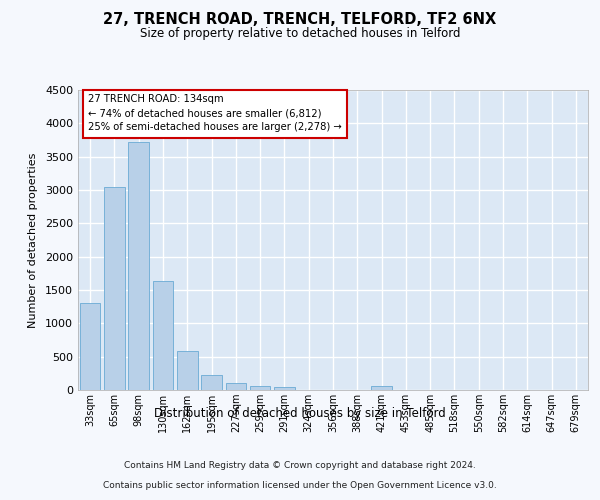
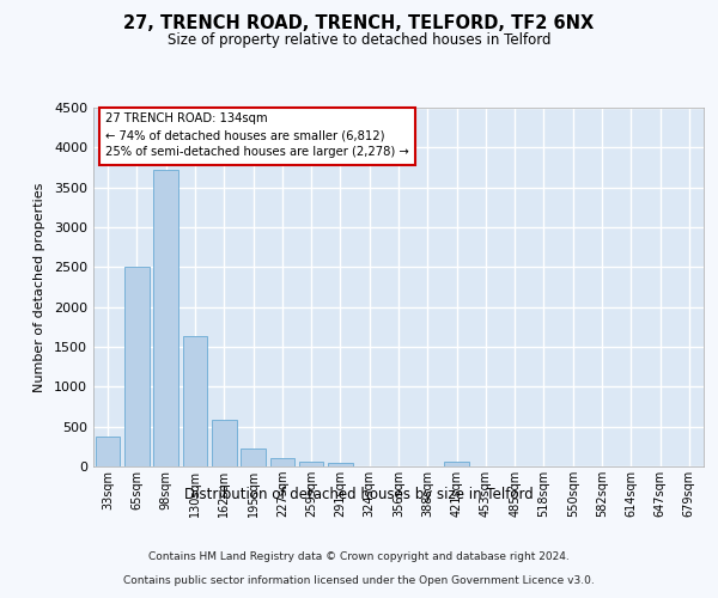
33sqm: 1300 -> 370
65sqm: 3040 -> 2500
